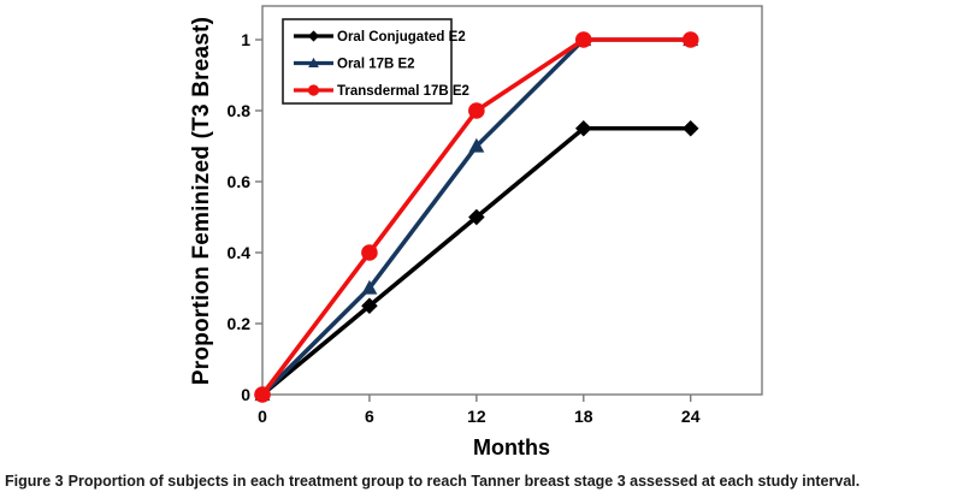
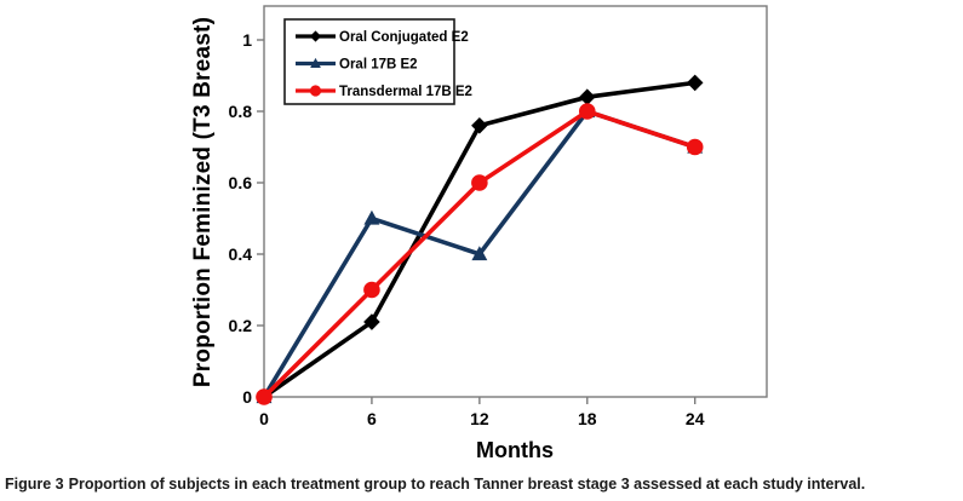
Oral Conjugated E2/6: 0.25 -> 0.21
Oral 17B E2/6: 0.3 -> 0.5
Transdermal 17B E2/6: 0.4 -> 0.3
Oral Conjugated E2/12: 0.50 -> 0.76
Oral 17B E2/12: 0.7 -> 0.4
Transdermal 17B E2/12: 0.8 -> 0.6
Oral Conjugated E2/18: 0.75 -> 0.84
Oral 17B E2/18: 1.0 -> 0.8
Transdermal 17B E2/18: 1.0 -> 0.8
Oral Conjugated E2/24: 0.75 -> 0.88
Oral 17B E2/24: 1.0 -> 0.7
Transdermal 17B E2/24: 1.0 -> 0.7
